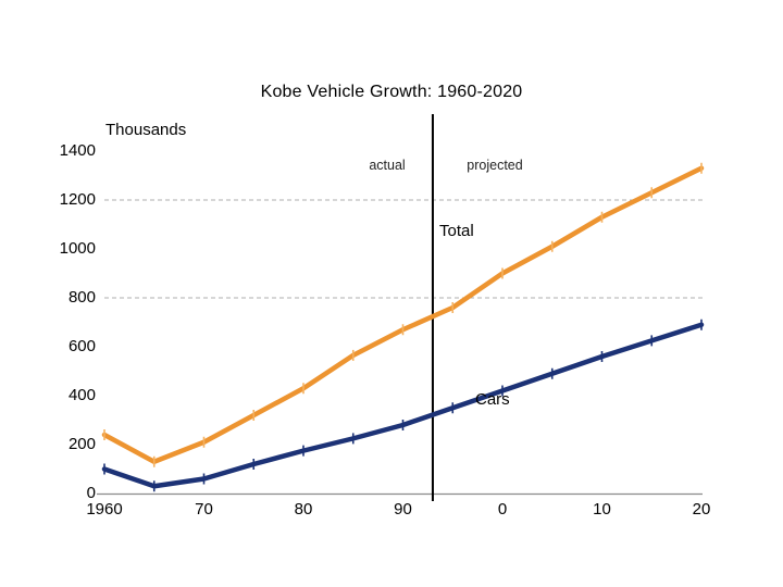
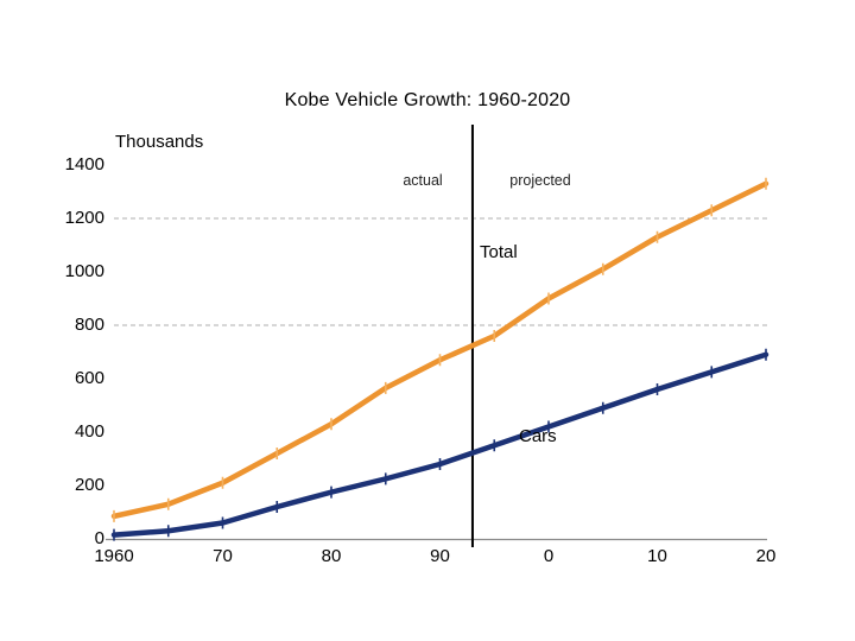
Total/1960: 240 -> 80
Cars/1960: 100 -> 20
